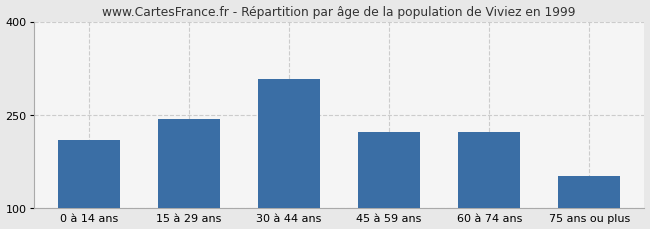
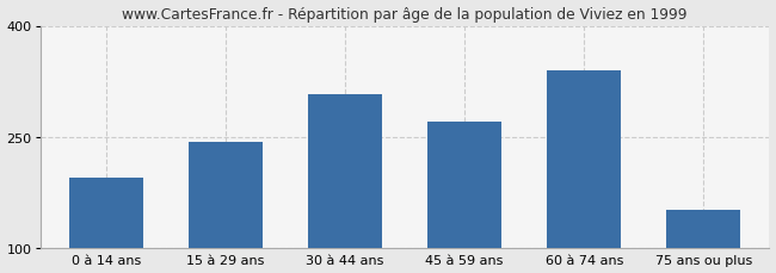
0 à 14 ans: 210 -> 195
45 à 59 ans: 222 -> 270
60 à 74 ans: 222 -> 340
